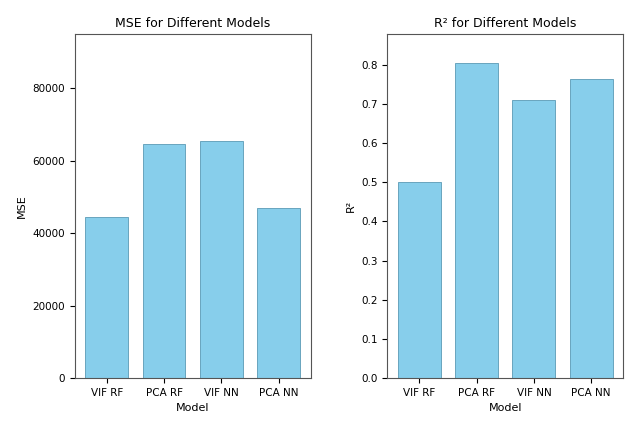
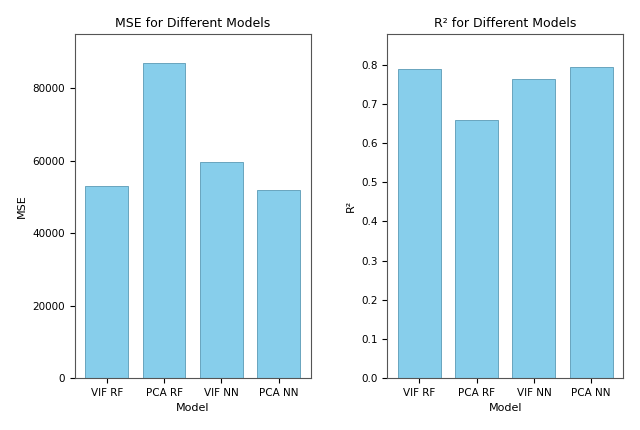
MSE for Different Models/VIF RF: 44500 -> 53000
MSE for Different Models/PCA RF: 64500 -> 87000
MSE for Different Models/VIF NN: 65500 -> 59500
MSE for Different Models/PCA NN: 47000 -> 52000
R² for Different Models/VIF RF: 0.500 -> 0.790
R² for Different Models/PCA RF: 0.805 -> 0.660
R² for Different Models/VIF NN: 0.710 -> 0.765
R² for Different Models/PCA NN: 0.765 -> 0.795
